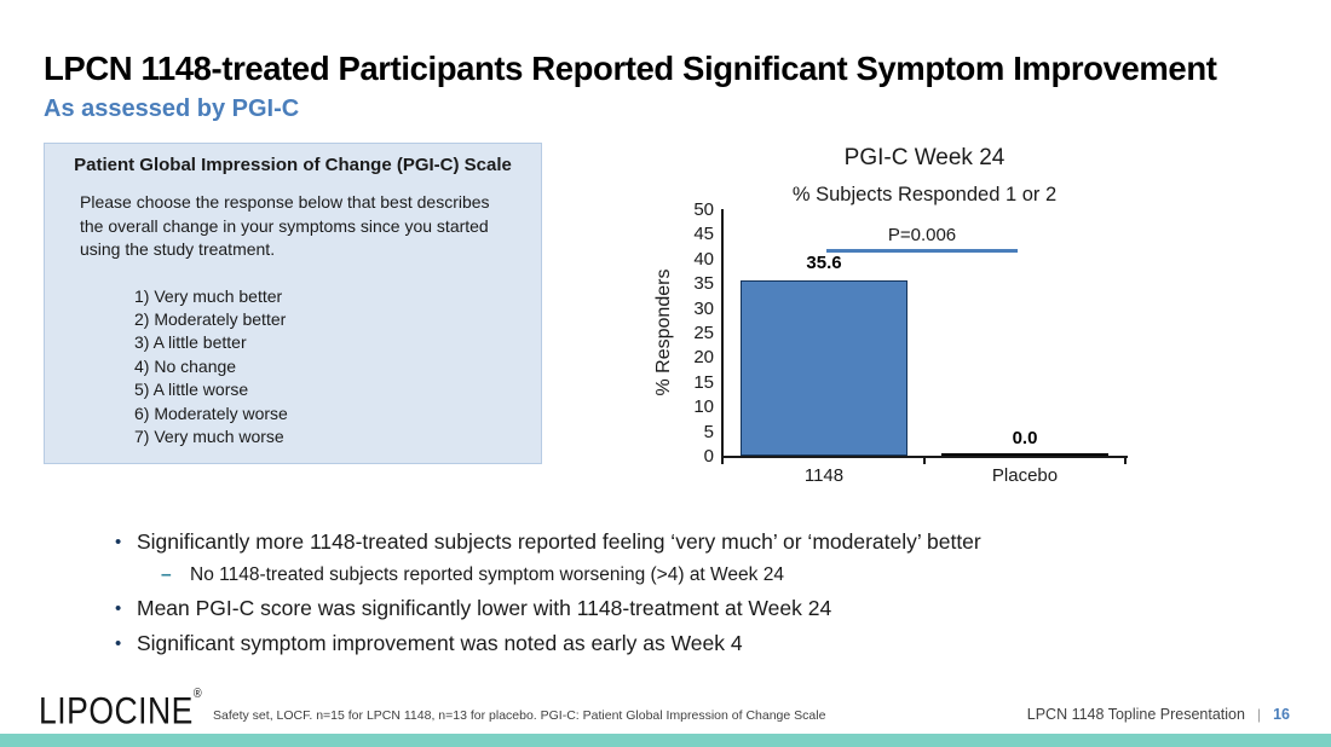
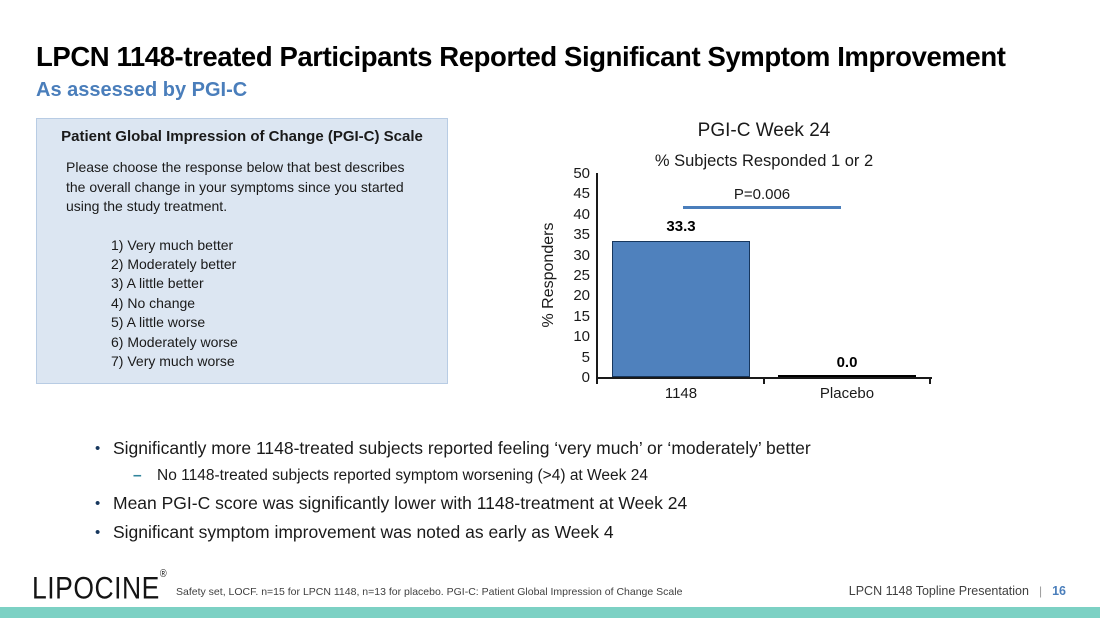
1148: 35.6 -> 33.3
